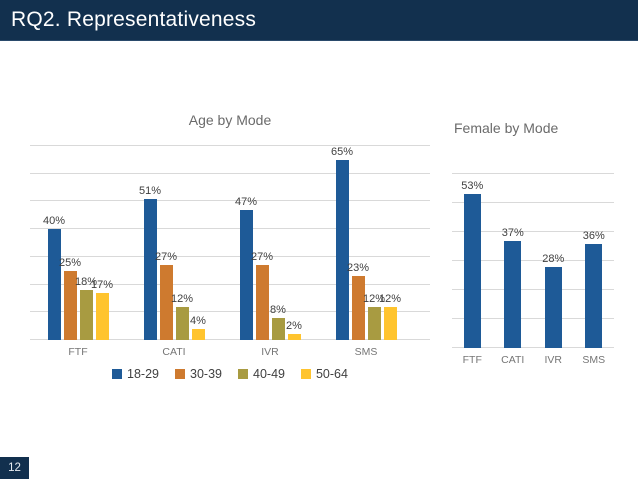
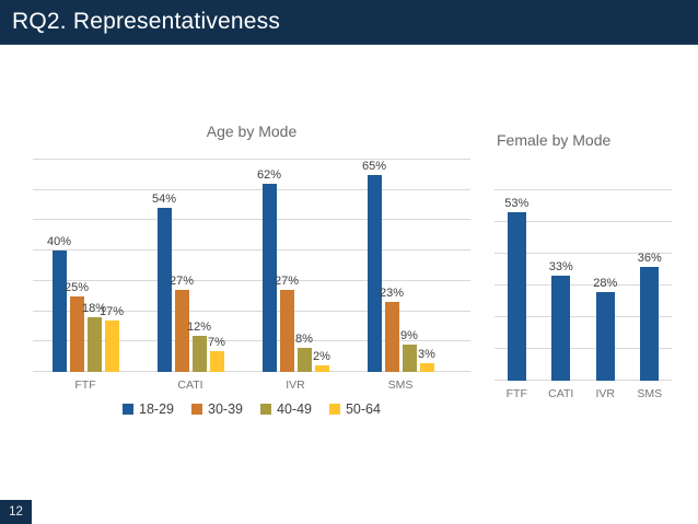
Age by Mode/18-29/CATI: 51% -> 54%
Age by Mode/50-64/CATI: 4% -> 7%
Age by Mode/18-29/IVR: 47% -> 62%
Age by Mode/40-49/SMS: 12% -> 9%
Age by Mode/50-64/SMS: 12% -> 3%
Female by Mode/CATI: 37% -> 33%
